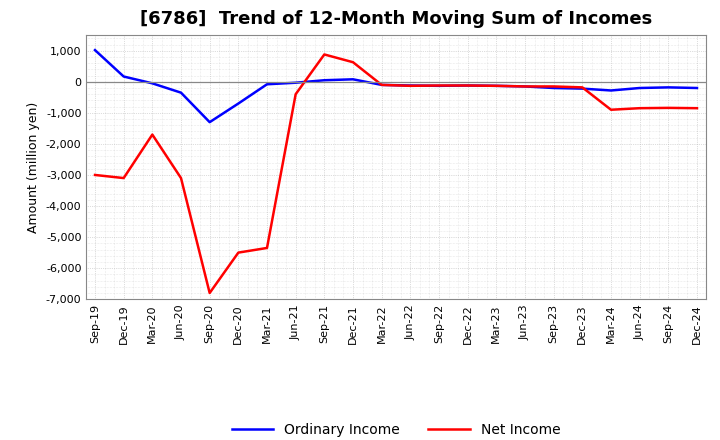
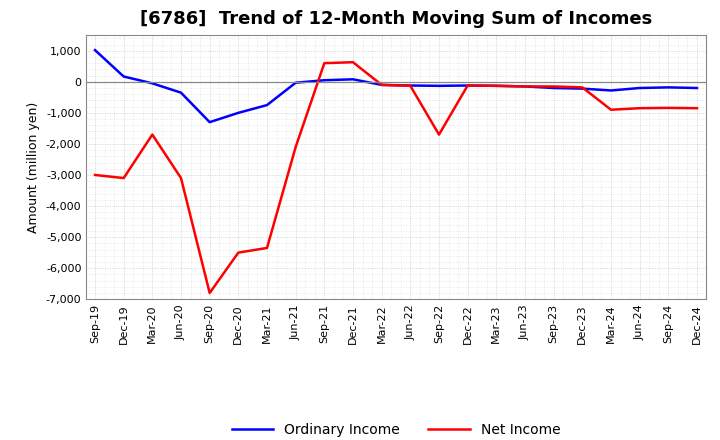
Ordinary Income/Dec-20: -700 -> -1,000
Ordinary Income/Mar-21: -80 -> -750
Net Income/Jun-21: -400 -> -2,100
Net Income/Sep-21: 880 -> 600
Net Income/Sep-22: -120 -> -1,700
